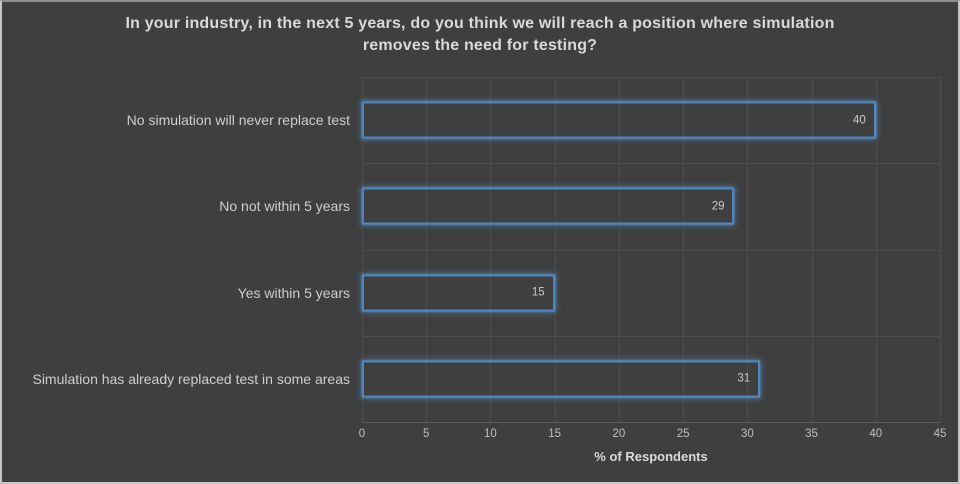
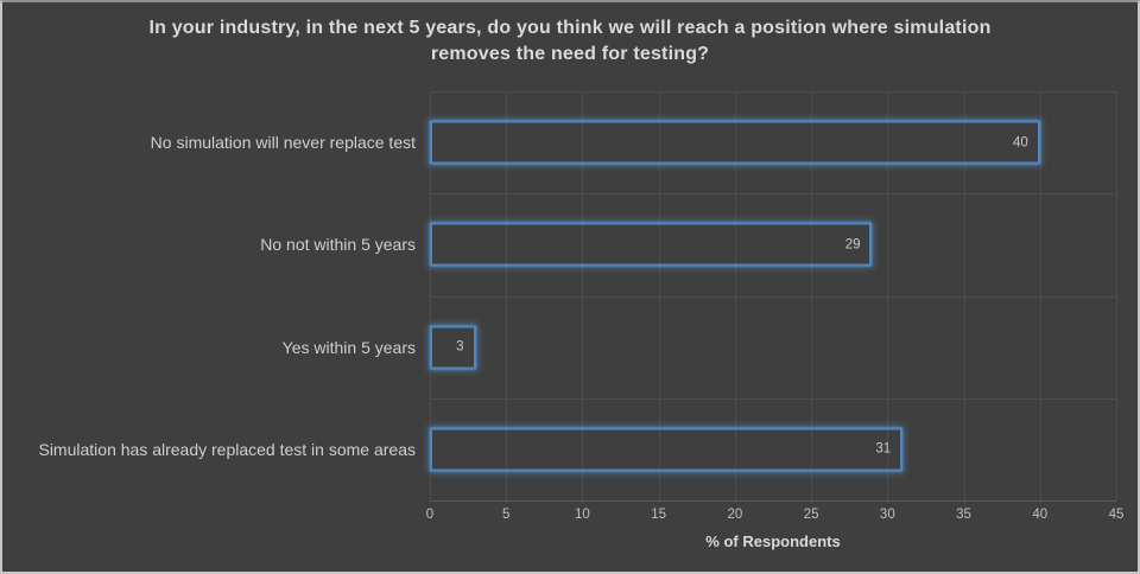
Yes within 5 years: 15 -> 3
